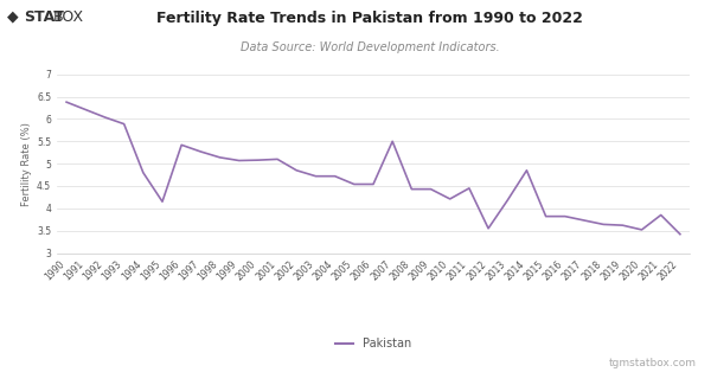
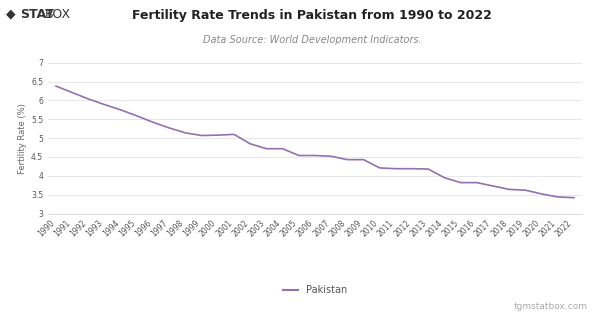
1994: 4.80 -> 5.75
1995: 4.15 -> 5.59
2007: 5.50 -> 4.52
2011: 4.45 -> 4.19
2012: 3.55 -> 4.19
2014: 4.85 -> 3.95
2021: 3.85 -> 3.44
